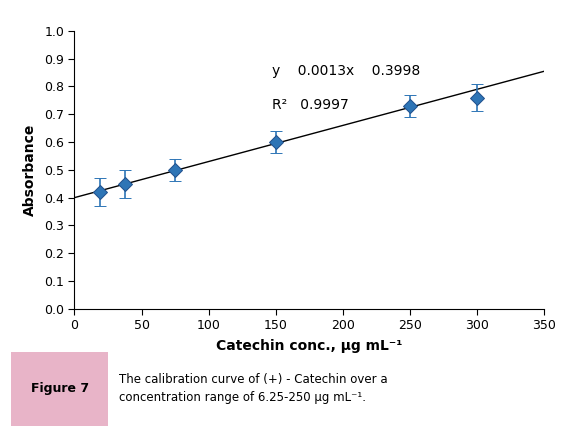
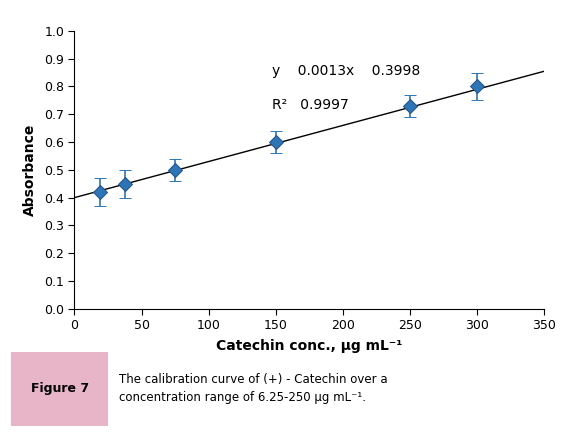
300: 0.76 -> 0.80
